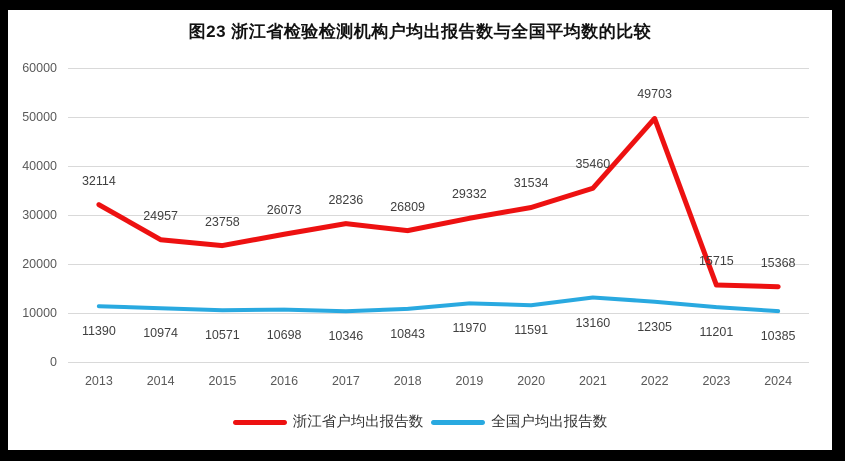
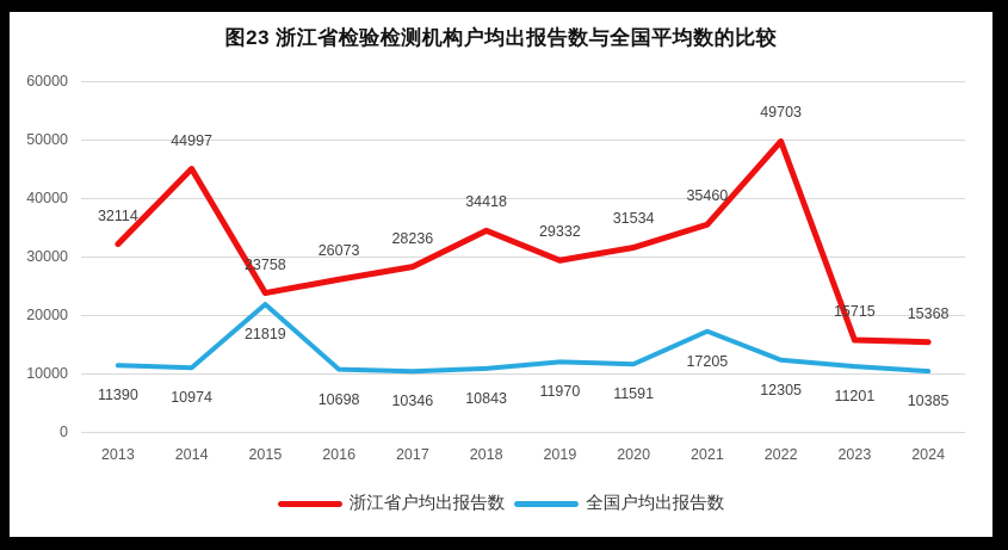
浙江省户均出报告数/2014: 24957 -> 44997
全国户均出报告数/2015: 10571 -> 21819
浙江省户均出报告数/2018: 26809 -> 34418
全国户均出报告数/2021: 13160 -> 17205
